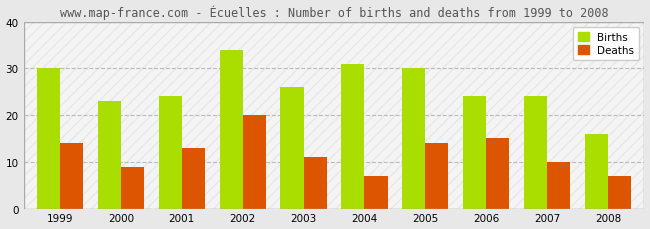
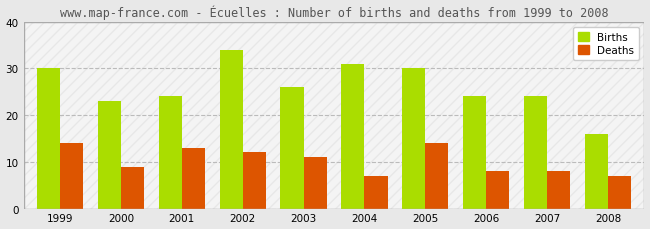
Deaths/2002: 20 -> 12
Deaths/2006: 15 -> 8
Deaths/2007: 10 -> 8
